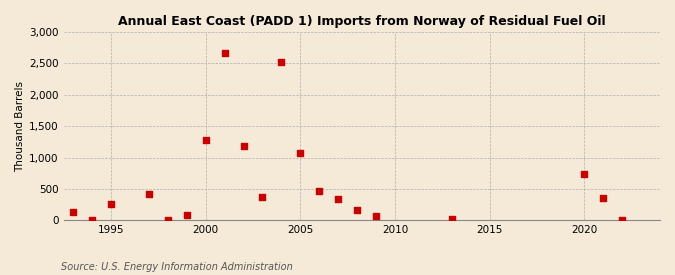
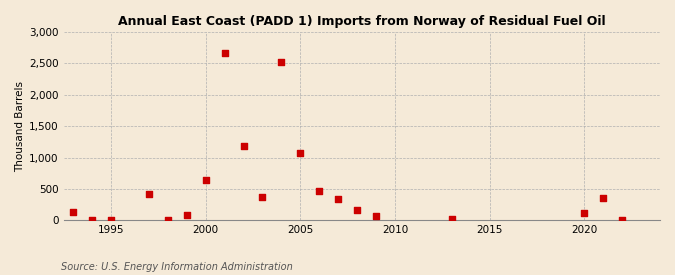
1995: 260 -> 10
2000: 1,280 -> 640
2020: 740 -> 120
